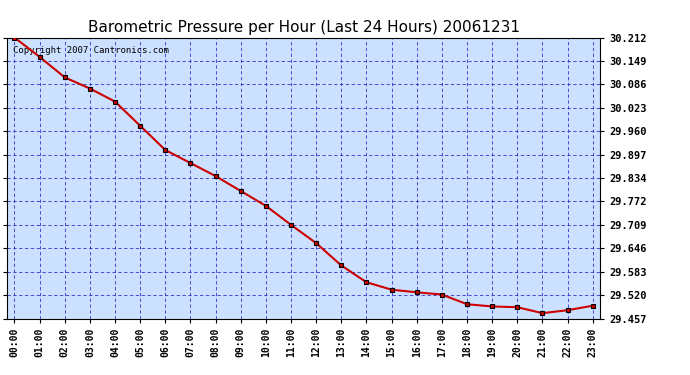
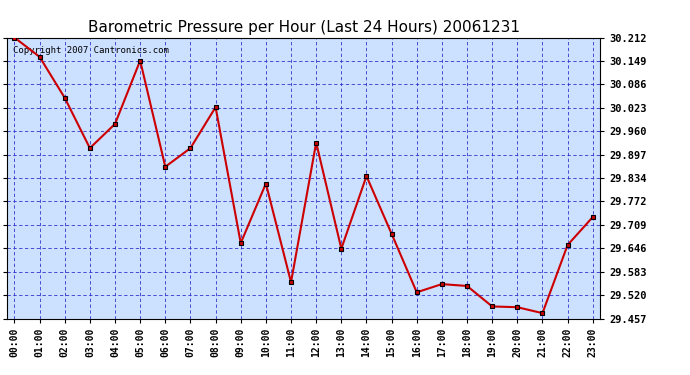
02:00: 30.105 -> 30.050
03:00: 30.075 -> 29.915
04:00: 30.040 -> 29.980
05:00: 29.975 -> 30.150
06:00: 29.910 -> 29.865
07:00: 29.875 -> 29.915
08:00: 29.840 -> 30.025
09:00: 29.800 -> 29.660
10:00: 29.760 -> 29.820
11:00: 29.709 -> 29.555
12:00: 29.660 -> 29.930
13:00: 29.600 -> 29.645
14:00: 29.555 -> 29.840
15:00: 29.535 -> 29.685
17:00: 29.522 -> 29.550
18:00: 29.496 -> 29.545
22:00: 29.480 -> 29.655
23:00: 29.492 -> 29.730
